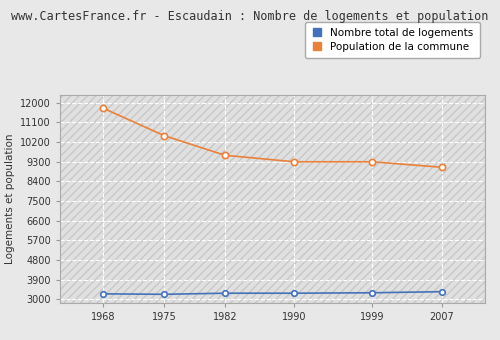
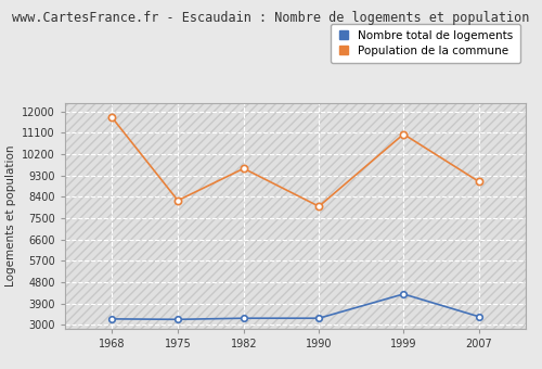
Population de la commune/1975: 10500 -> 8250
Population de la commune/1990: 9300 -> 8000
Nombre total de logements/1999: 3300 -> 4300
Population de la commune/1999: 9300 -> 11050
